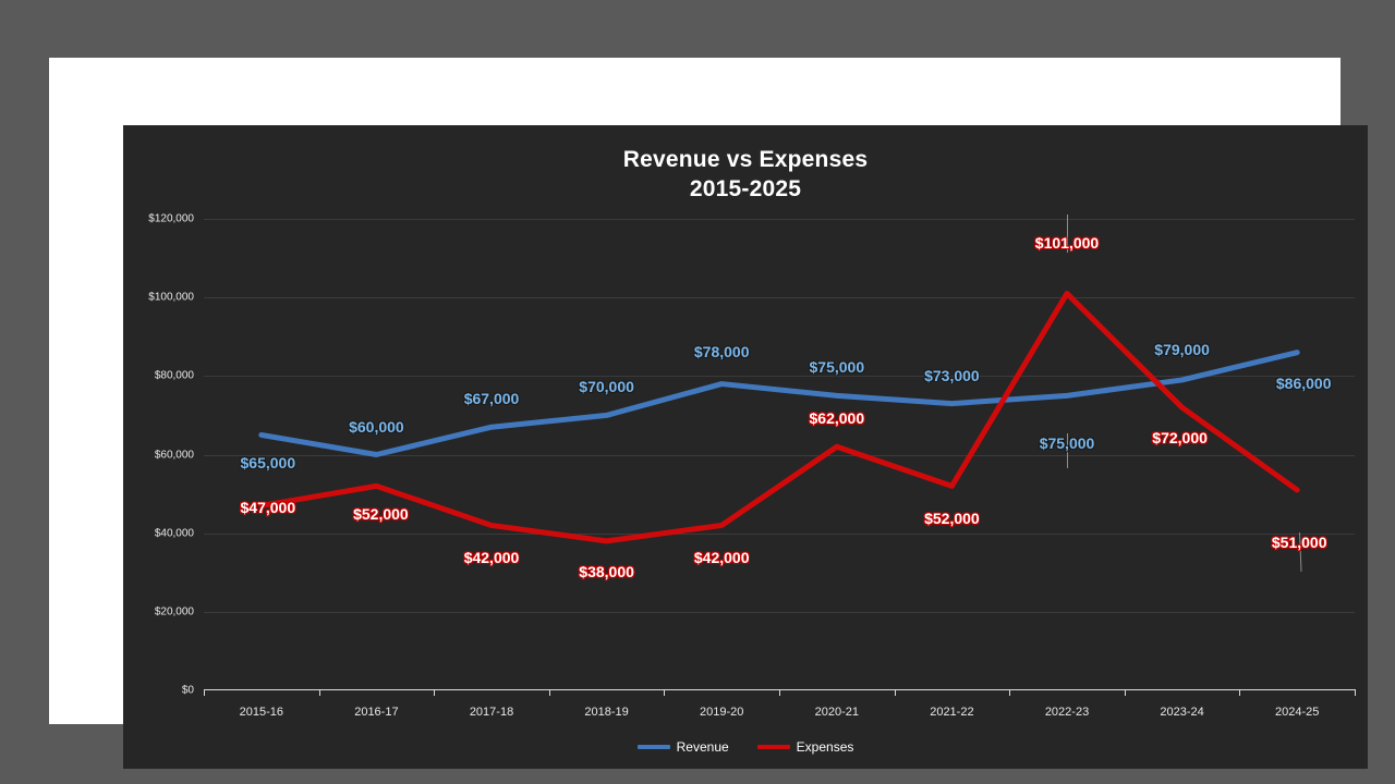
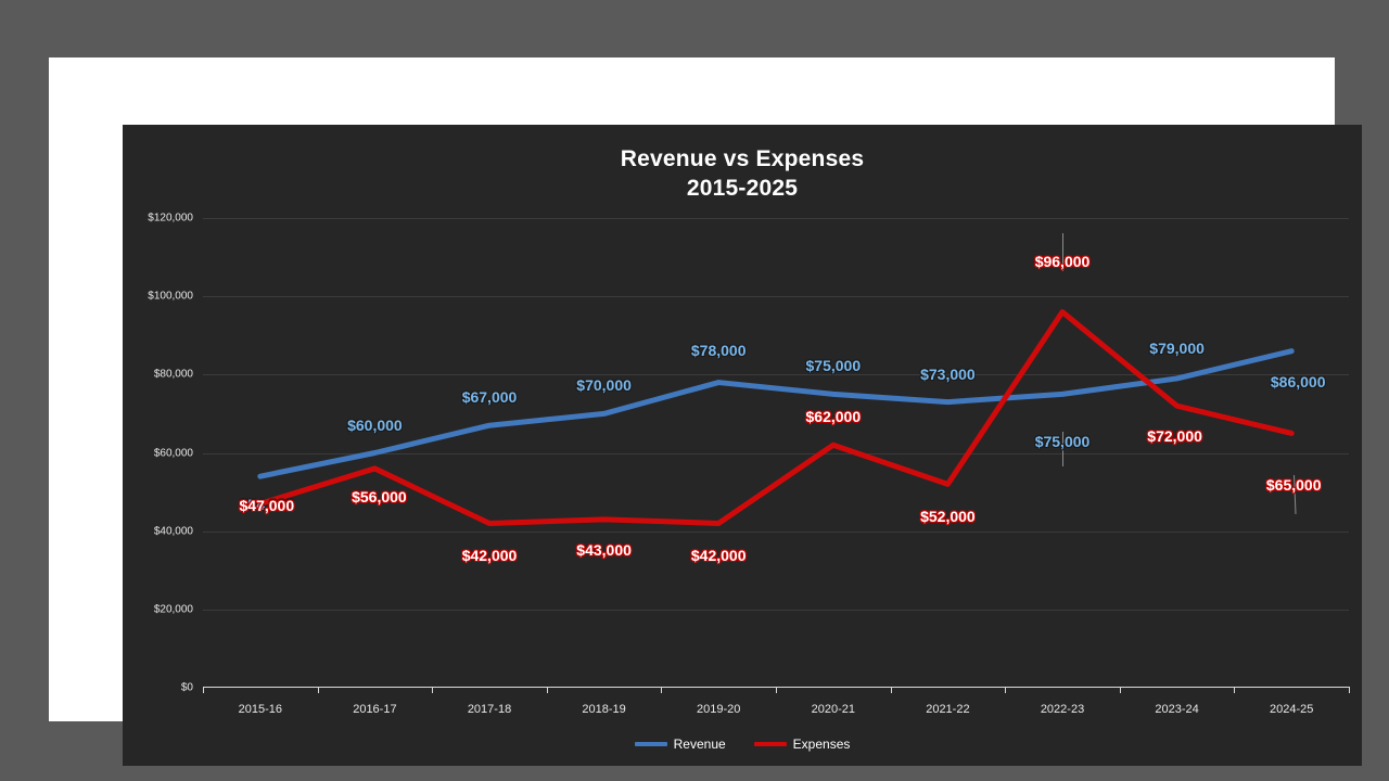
Revenue/2015-16: $65,000 -> $54,000
Expenses/2016-17: $52,000 -> $56,000
Expenses/2018-19: $38,000 -> $43,000
Expenses/2022-23: $101,000 -> $96,000
Expenses/2024-25: $51,000 -> $65,000
